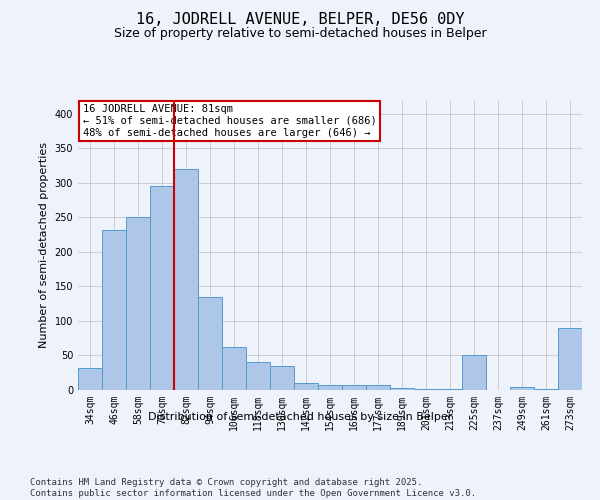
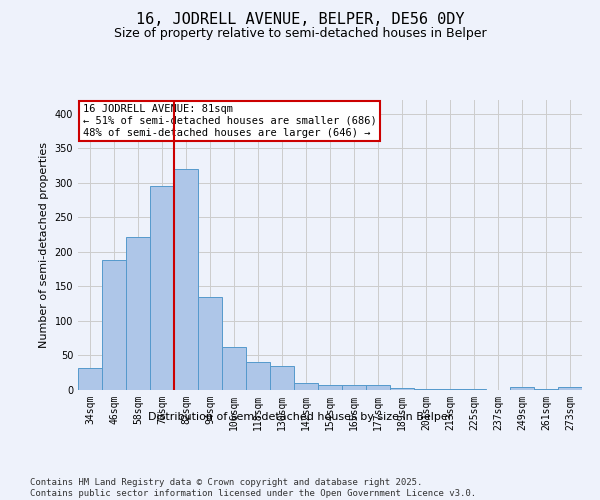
46sqm: 232 -> 188
58sqm: 250 -> 222
225sqm: 50 -> 1
273sqm: 90 -> 4
